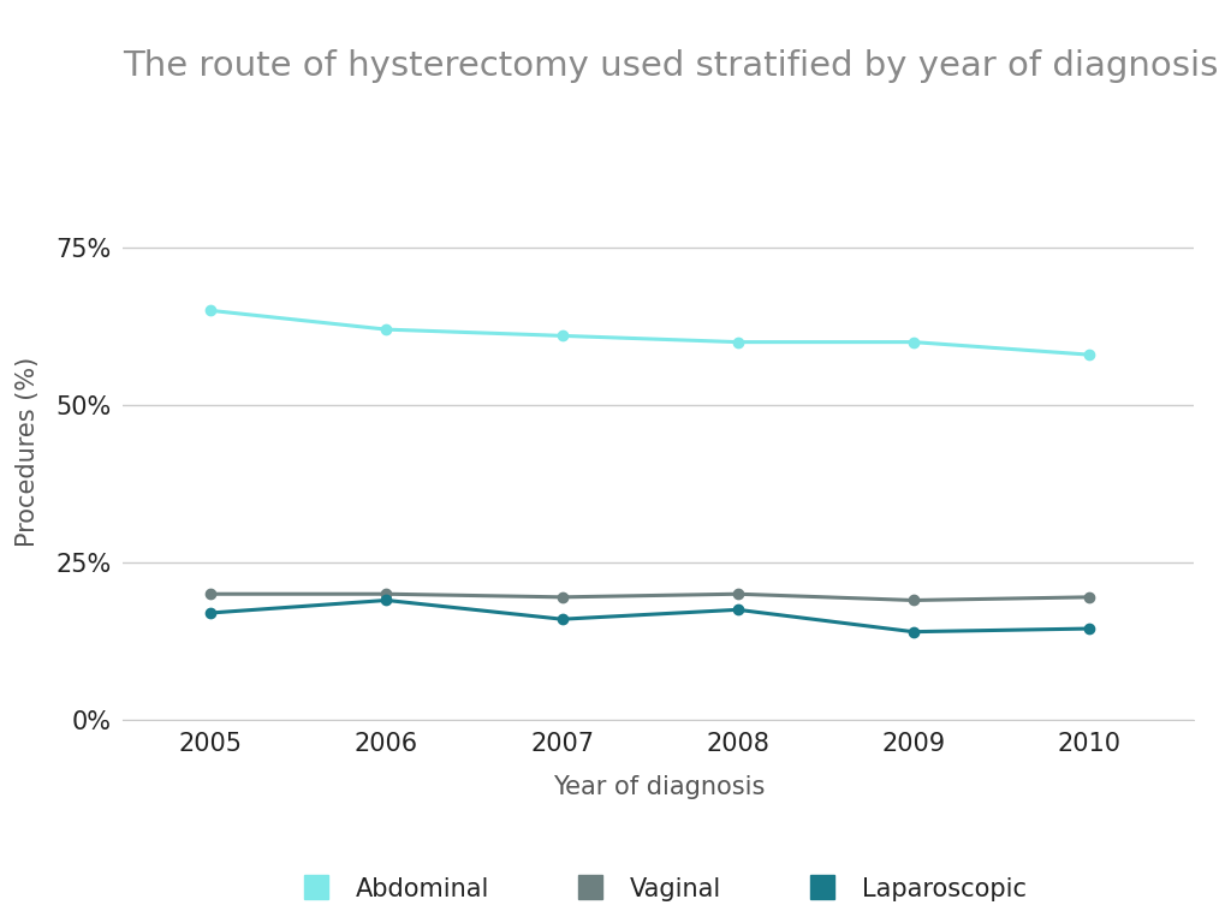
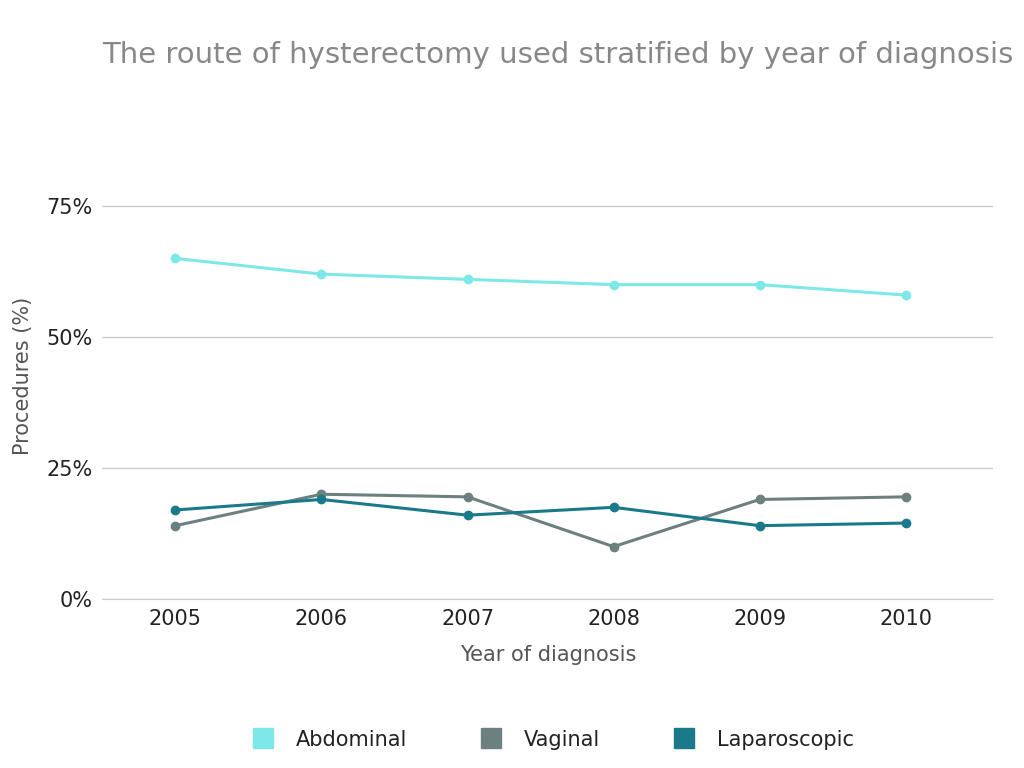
Vaginal/2005: 20.0% -> 14.0%
Vaginal/2008: 20.0% -> 10.0%
